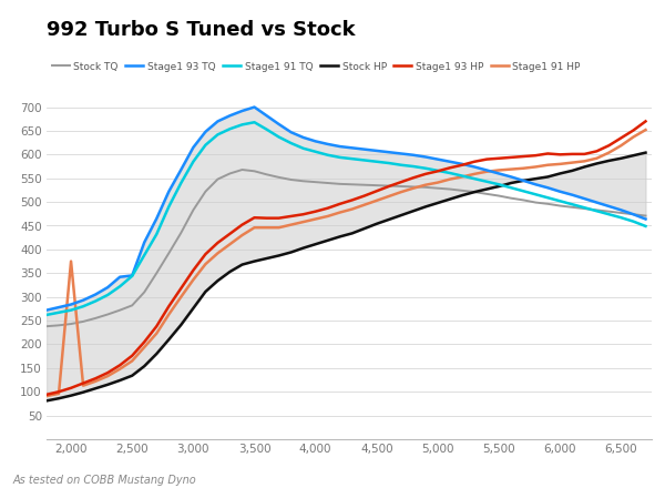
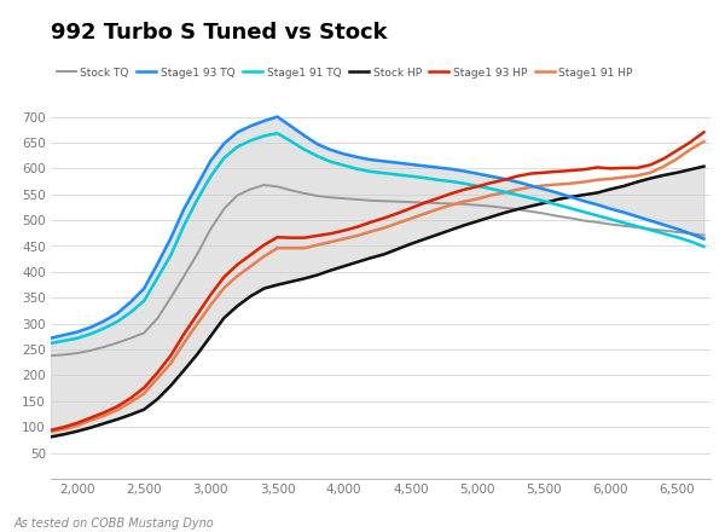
Stage1 91 HP/2,000: 375 -> 103
Stage1 93 TQ/2,500: 345 -> 368
